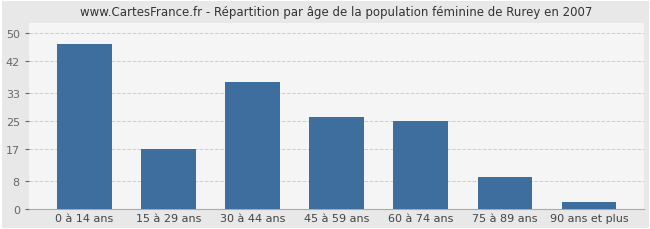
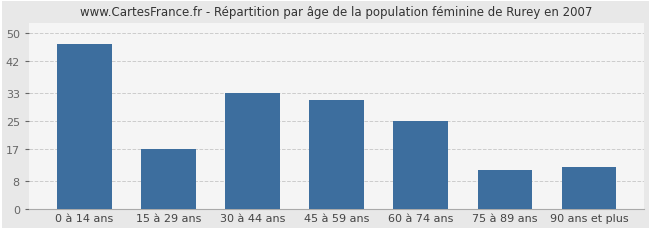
30 à 44 ans: 36 -> 33
45 à 59 ans: 26 -> 31
75 à 89 ans: 9 -> 11
90 ans et plus: 2 -> 12
